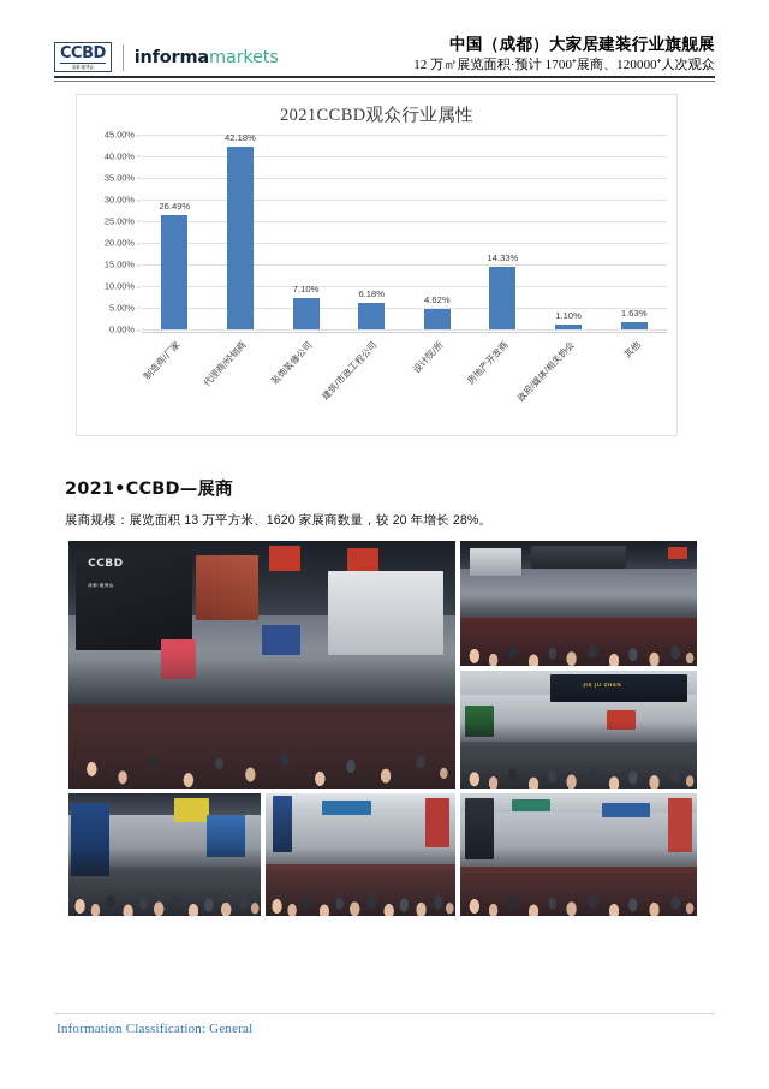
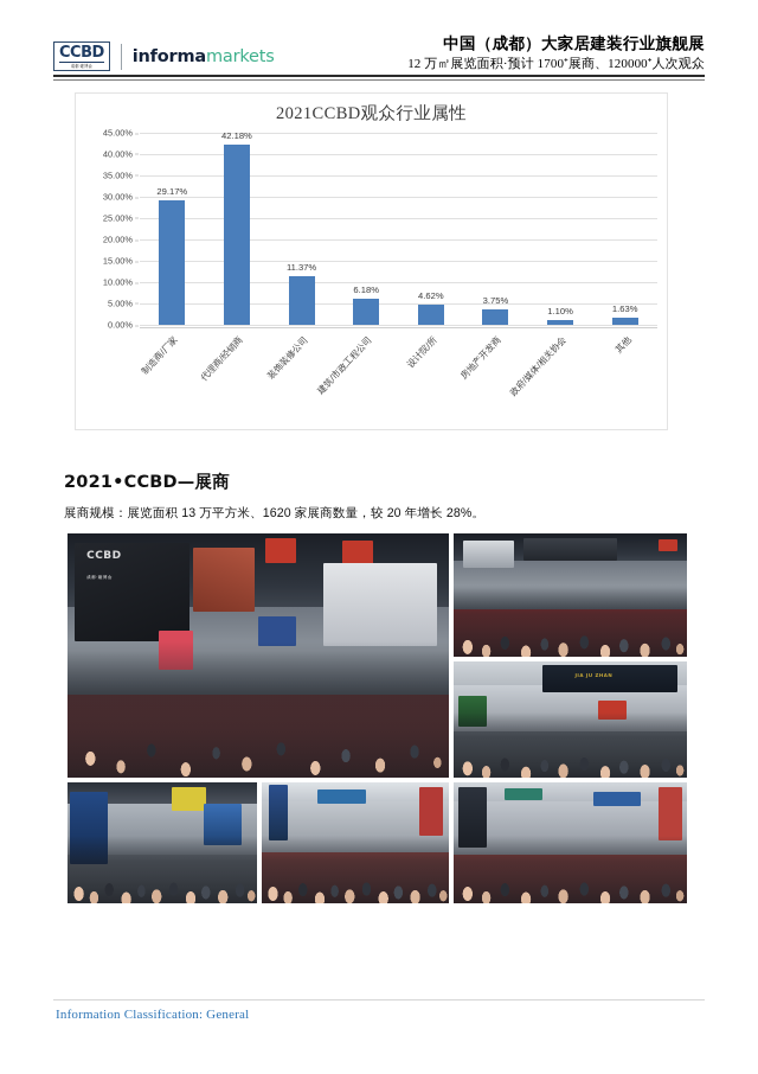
制造商/厂家: 26.49% -> 29.17%
装饰装修公司: 7.10% -> 11.37%
房地产开发商: 14.33% -> 3.75%
